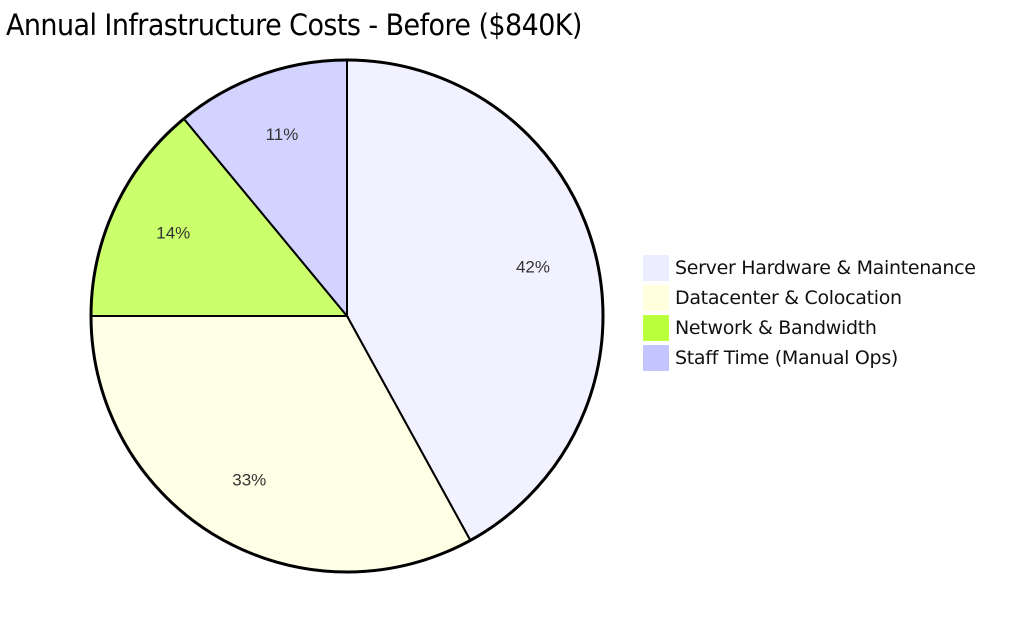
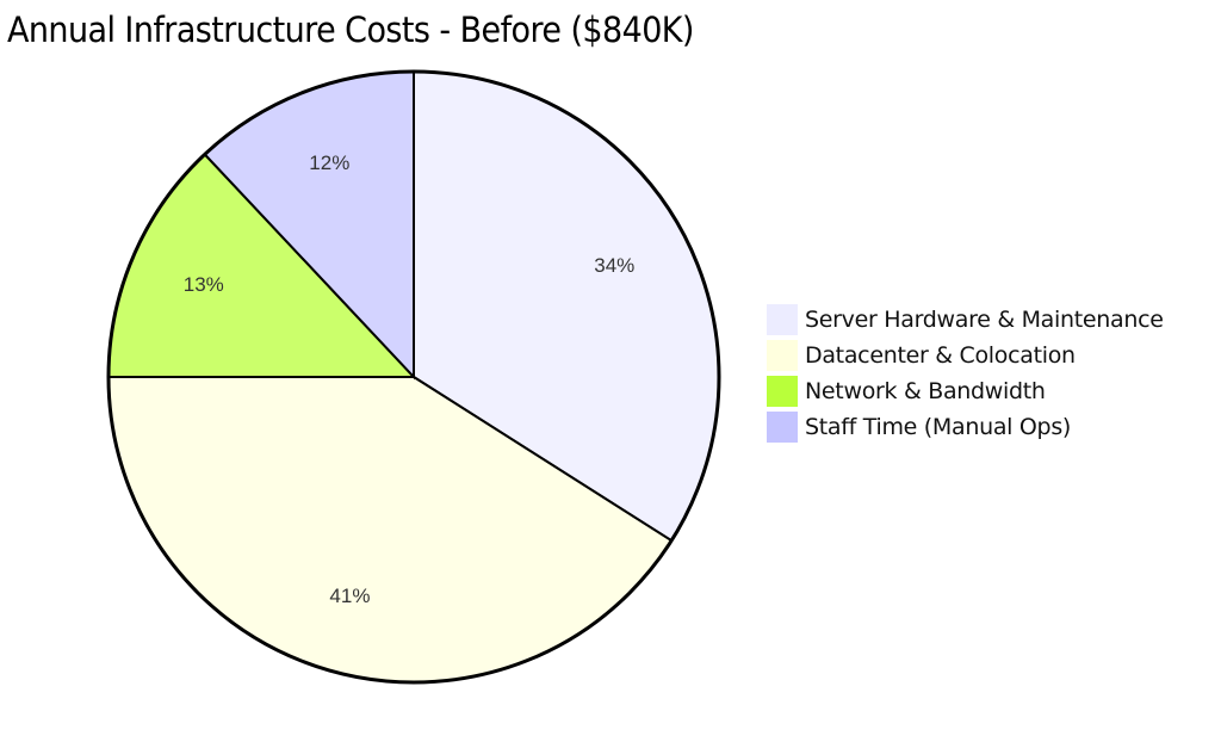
Server Hardware & Maintenance: 42% -> 34%
Datacenter & Colocation: 33% -> 41%
Network & Bandwidth: 14% -> 13%
Staff Time (Manual Ops): 11% -> 12%
